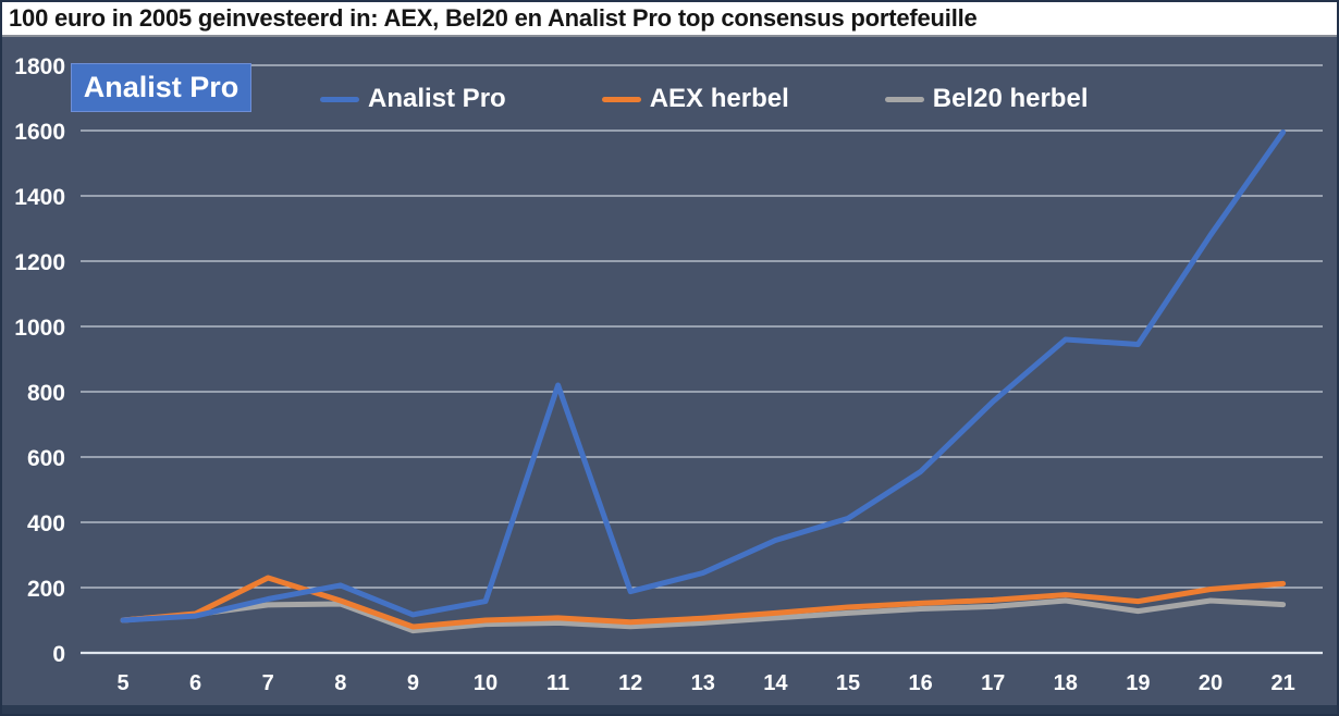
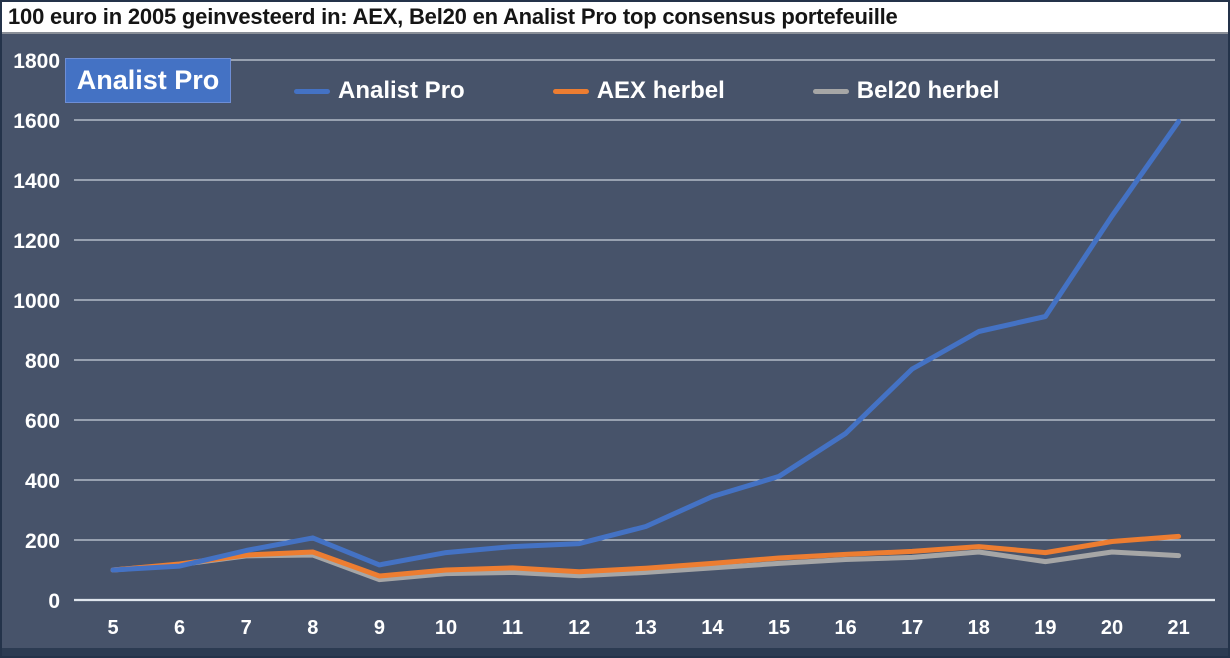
AEX herbel/7: 230 -> 150
Analist Pro/11: 820 -> 180
Analist Pro/18: 960 -> 900
